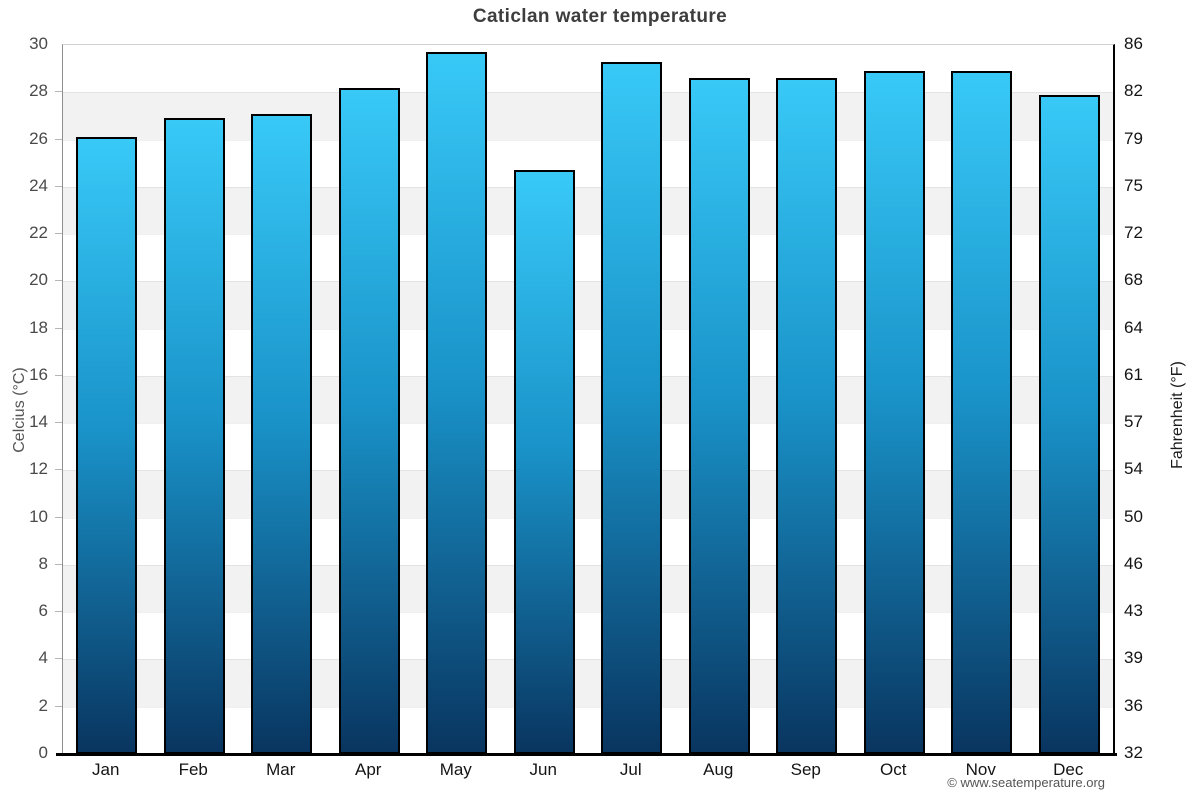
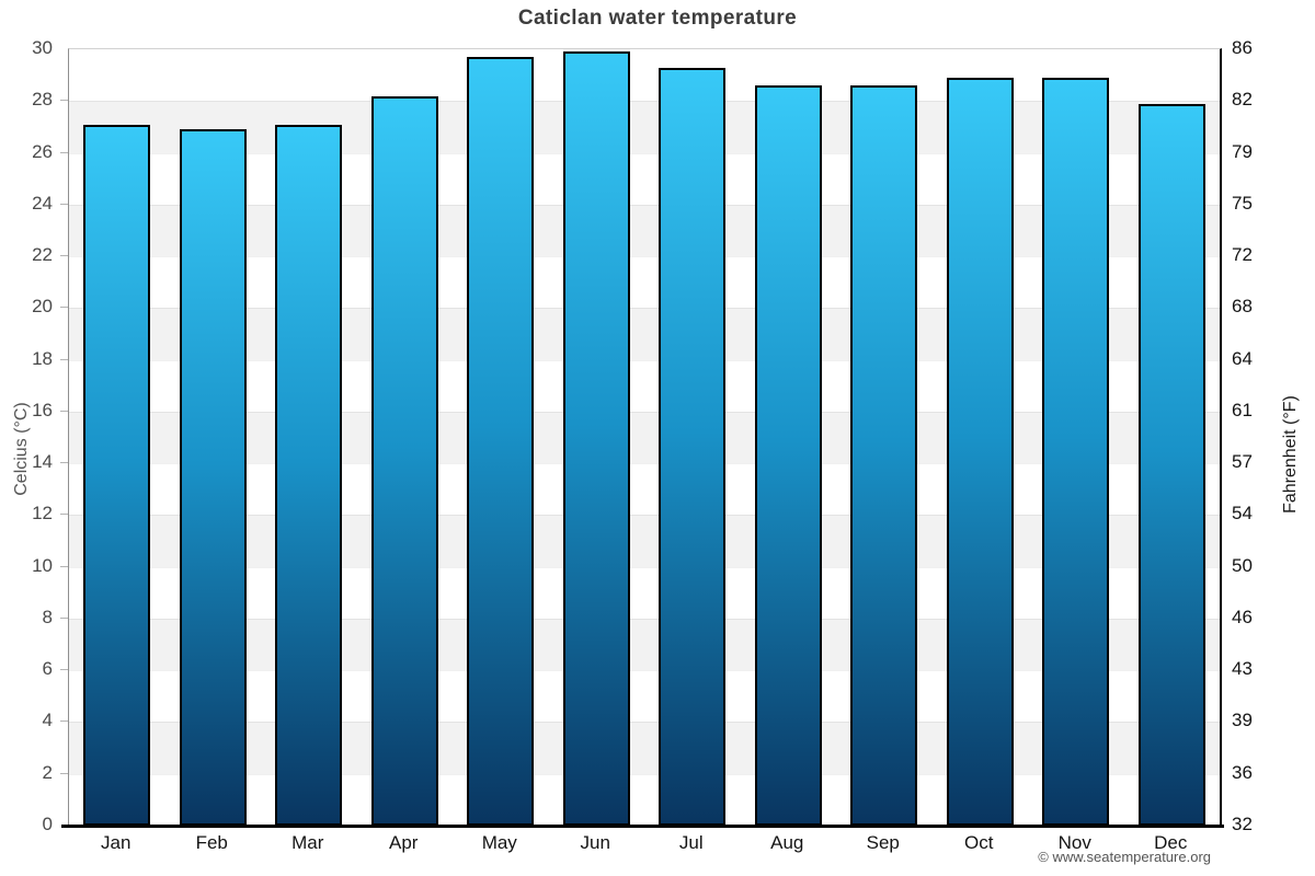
Jan: 26.1 -> 27.1
Jun: 24.7 -> 29.9
